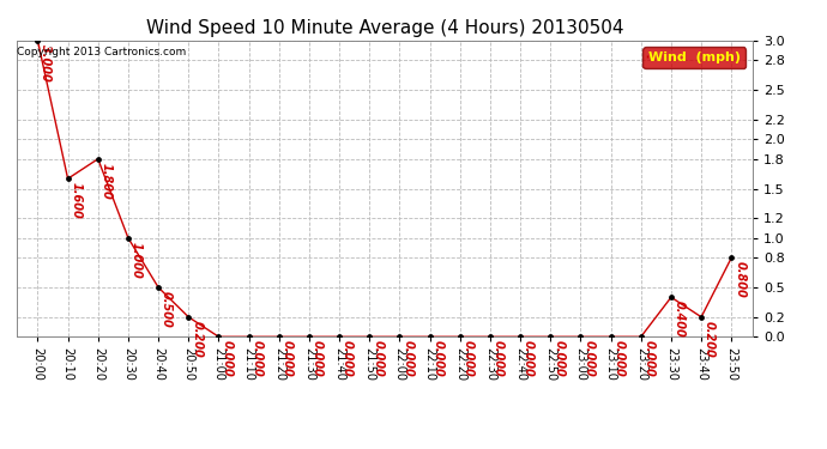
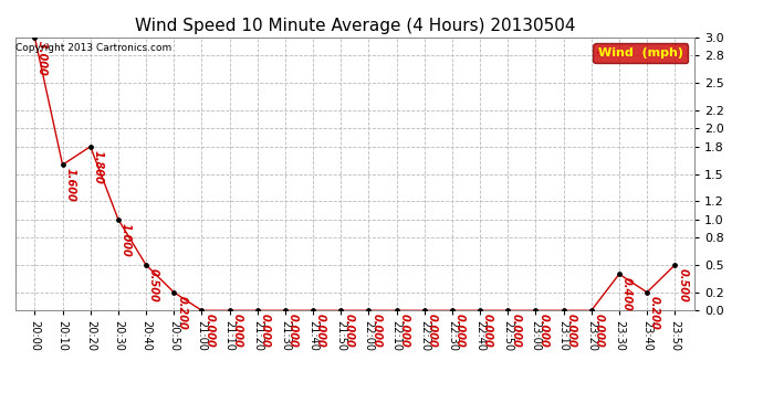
23:50: 0.800 -> 0.500
